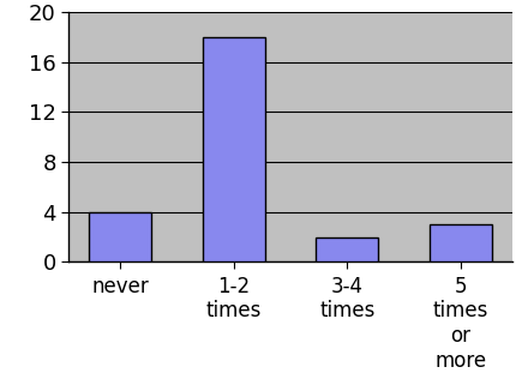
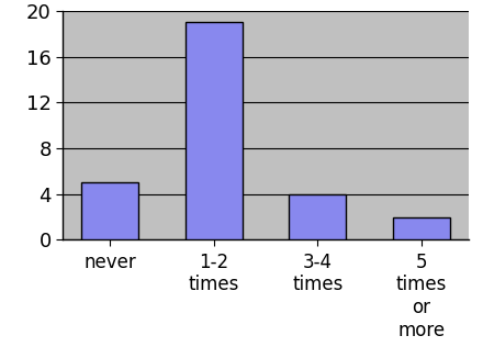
never: 4 -> 5
1-2 times: 18 -> 19
3-4 times: 2 -> 4
5 times or more: 3 -> 2
